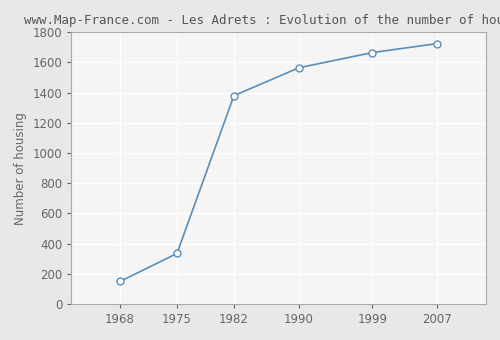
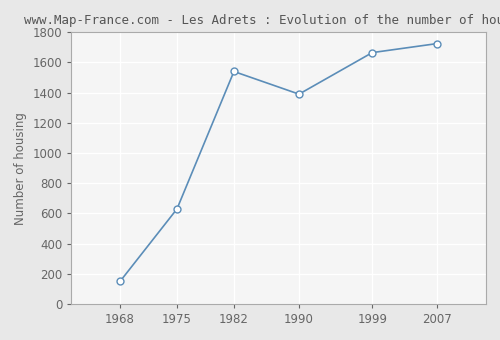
1975: 340 -> 630
1982: 1380 -> 1540
1990: 1560 -> 1390
